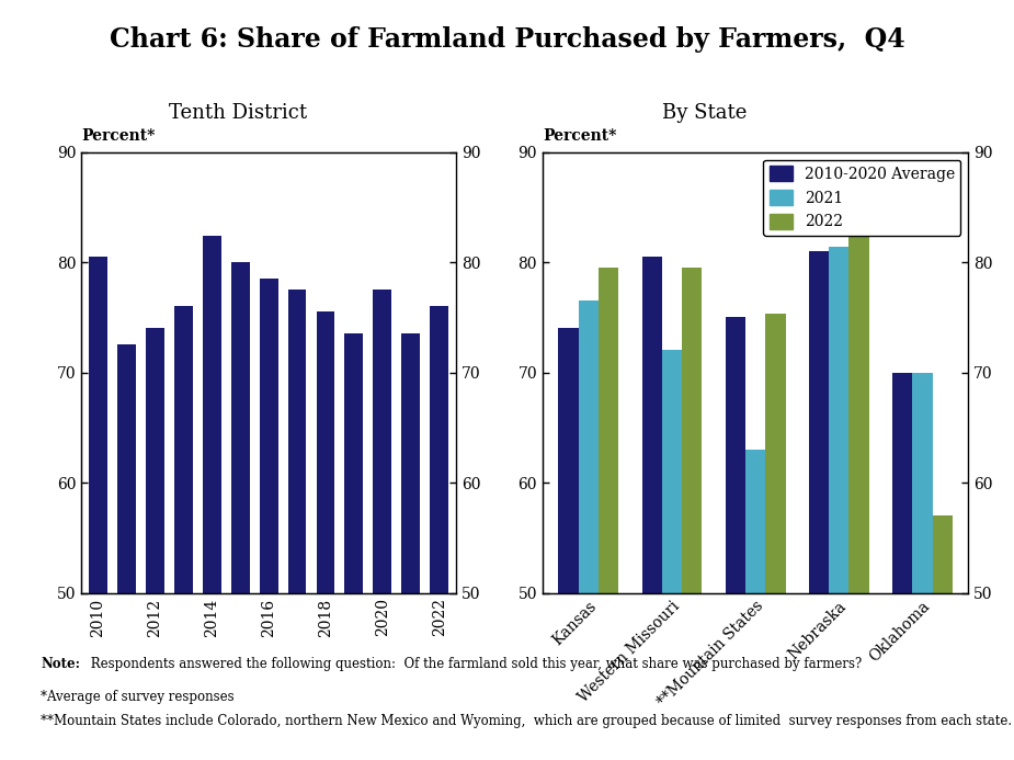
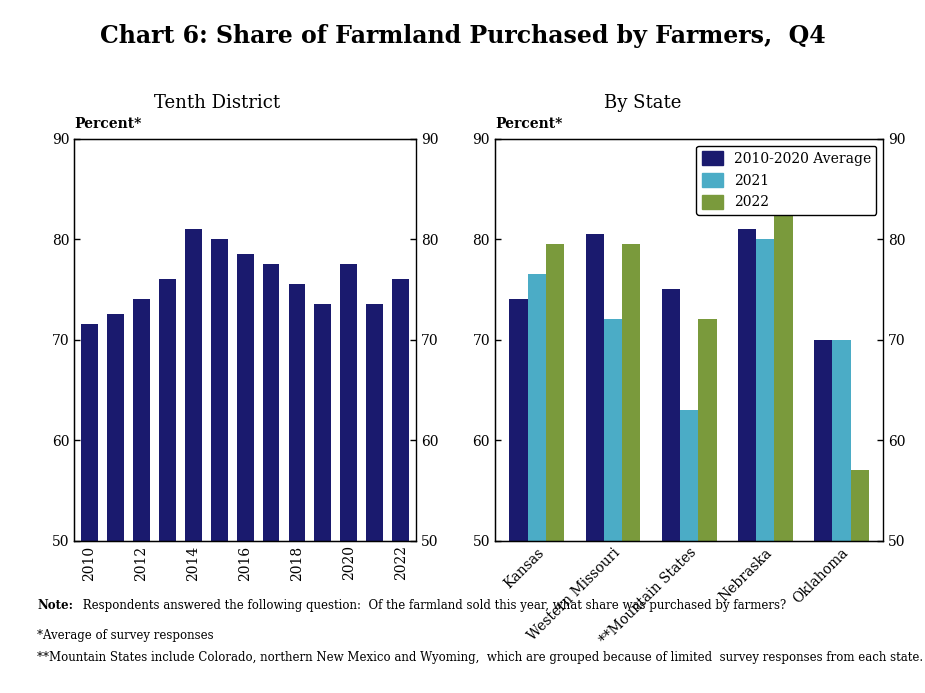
2010: 80.5 -> 71.5
2014: 82.4 -> 81.0
2022/**Mountain States: 75.3 -> 72.0
2021/Nebraska: 81.4 -> 80.0
